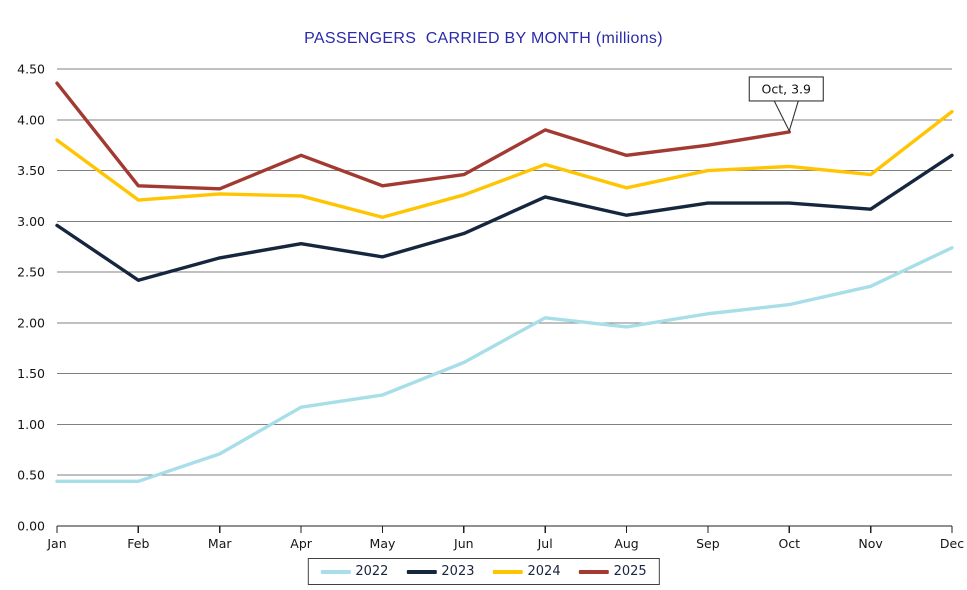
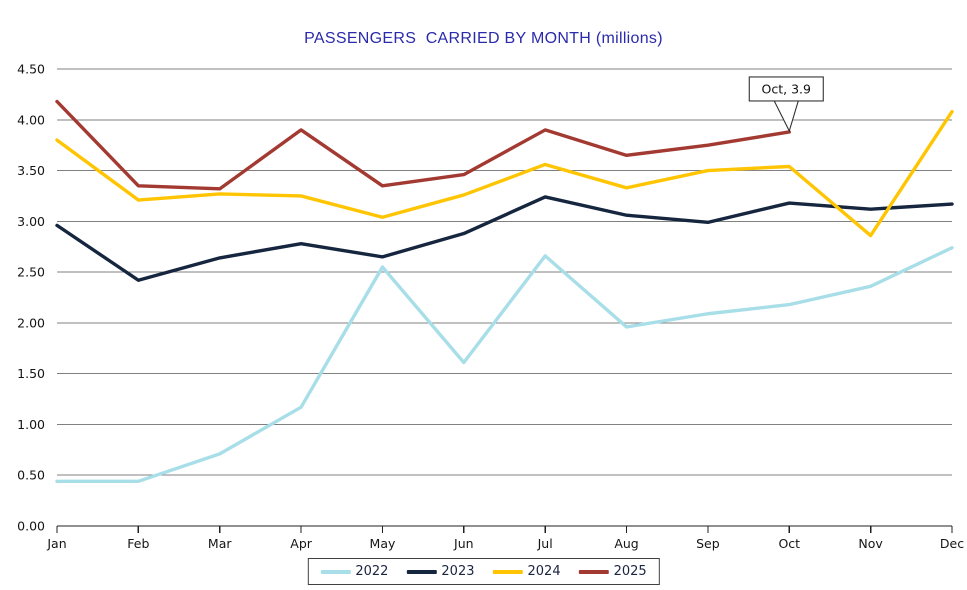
2025/Jan: 4.36 -> 4.18
2025/Apr: 3.65 -> 3.90
2022/May: 1.29 -> 2.55
2022/Jul: 2.05 -> 2.66
2023/Sep: 3.18 -> 2.99
2024/Nov: 3.46 -> 2.86
2023/Dec: 3.65 -> 3.17
